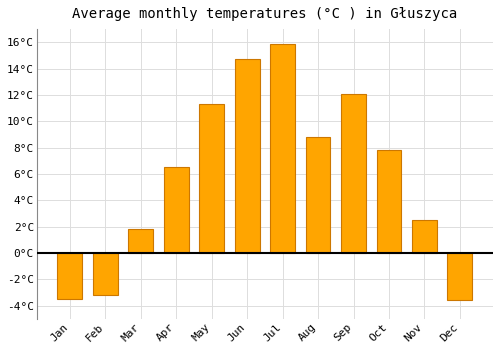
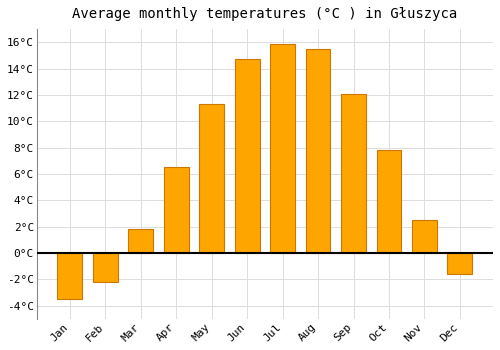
Feb: -3.2°C -> -2.2°C
Aug: 8.8°C -> 15.5°C
Dec: -3.6°C -> -1.6°C
